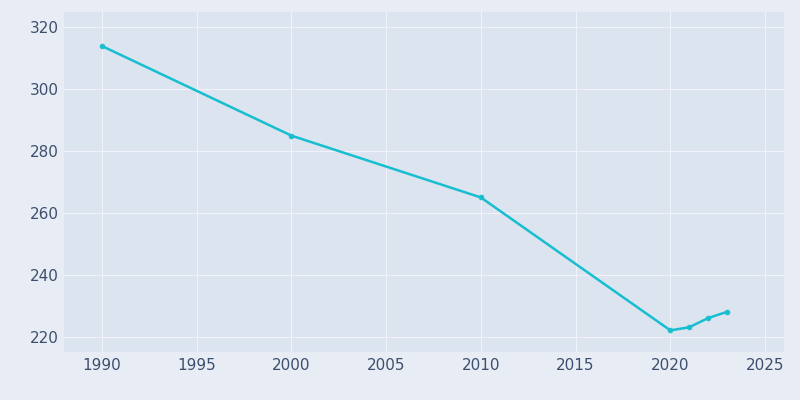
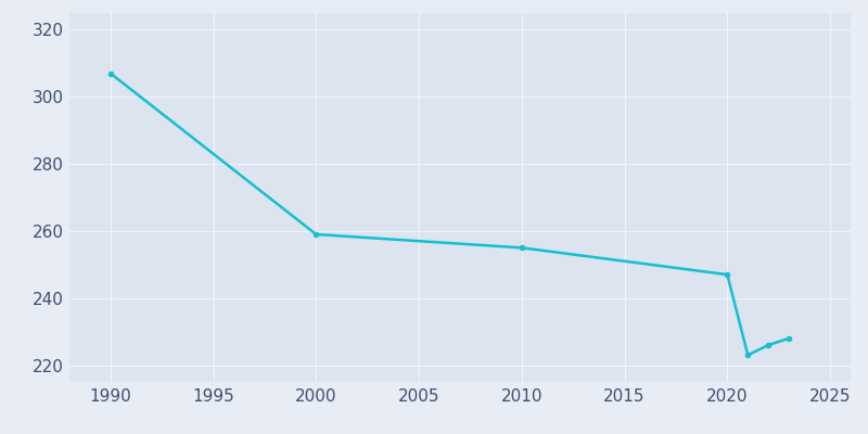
1990: 314 -> 307
2000: 285 -> 259
2010: 265 -> 255
2020: 222 -> 247
